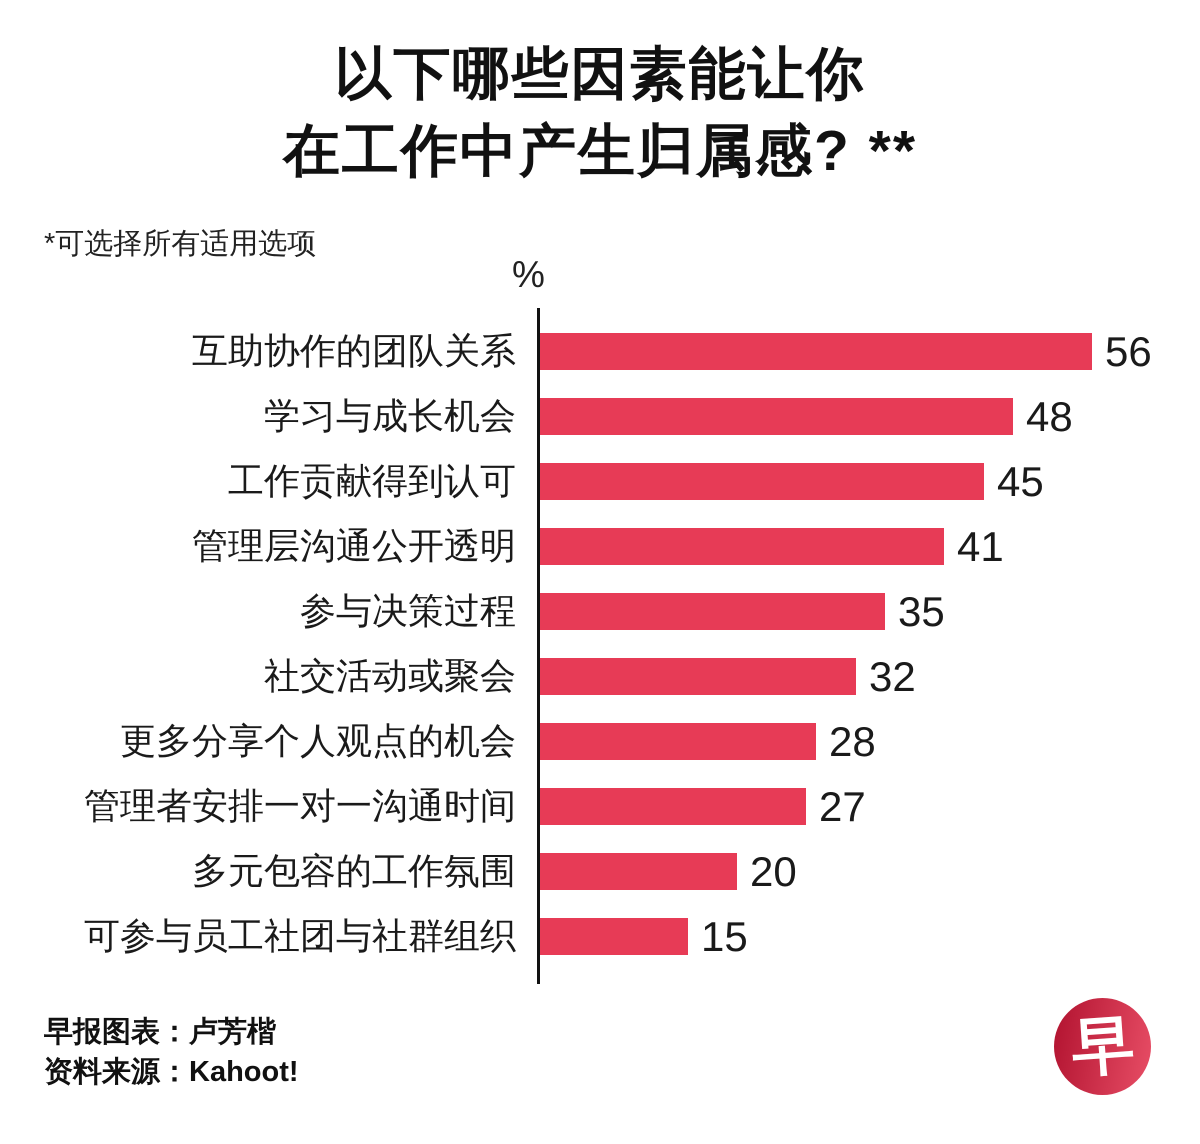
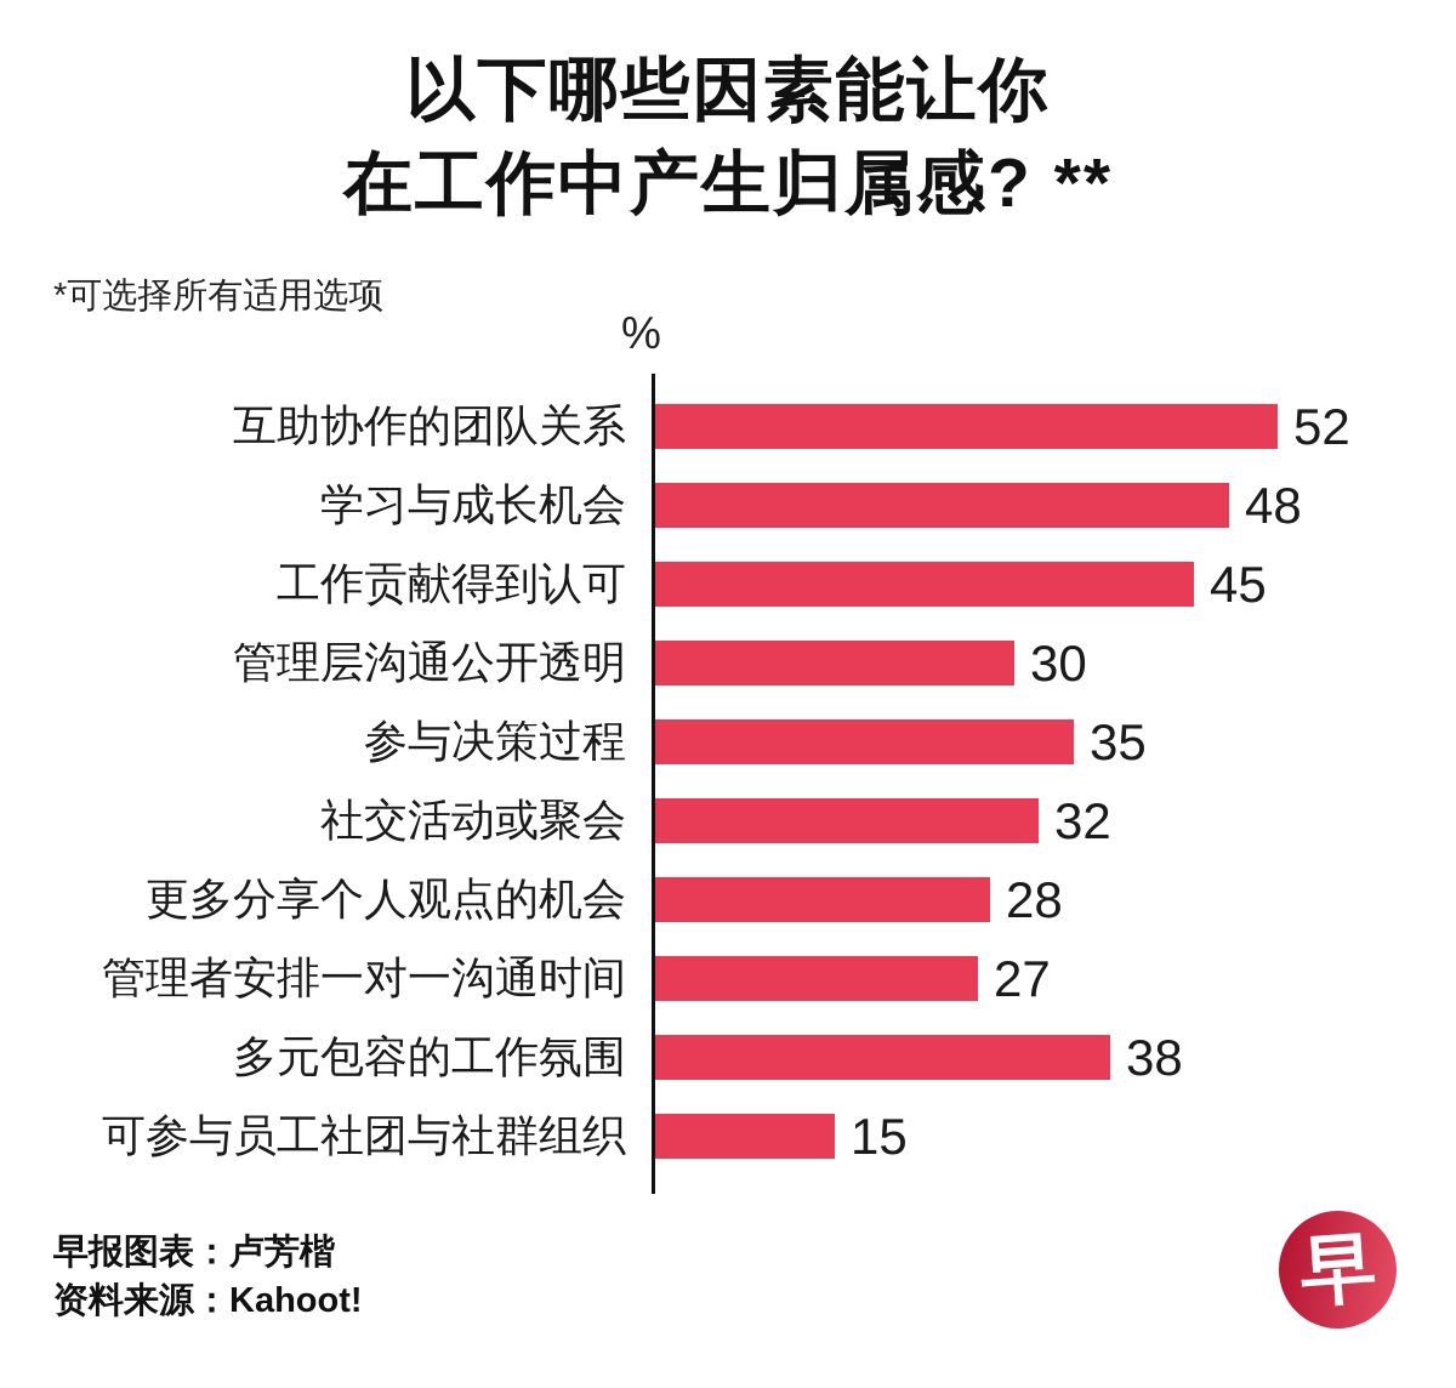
互助协作的团队关系: 56 -> 52
管理层沟通公开透明: 41 -> 30
多元包容的工作氛围: 20 -> 38
